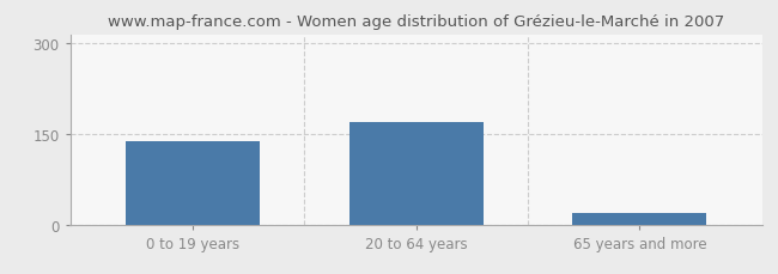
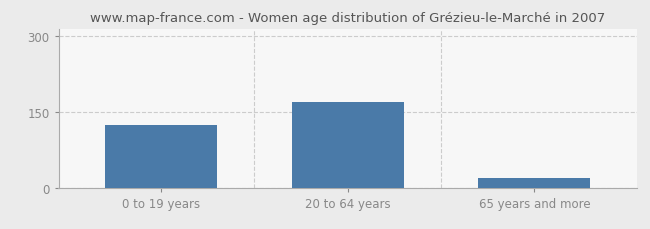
0 to 19 years: 138 -> 125
